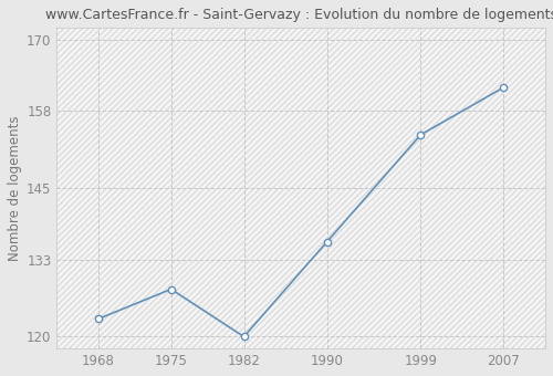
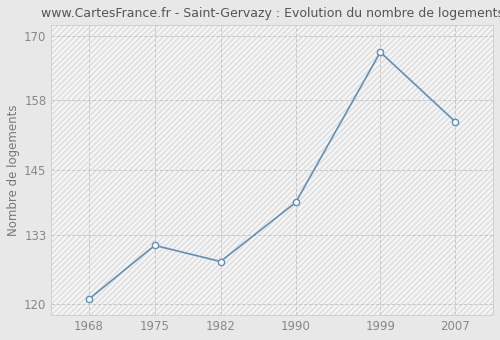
1968: 123 -> 121
1975: 128 -> 131
1982: 120 -> 128
1990: 136 -> 139
1999: 154 -> 167
2007: 162 -> 154
